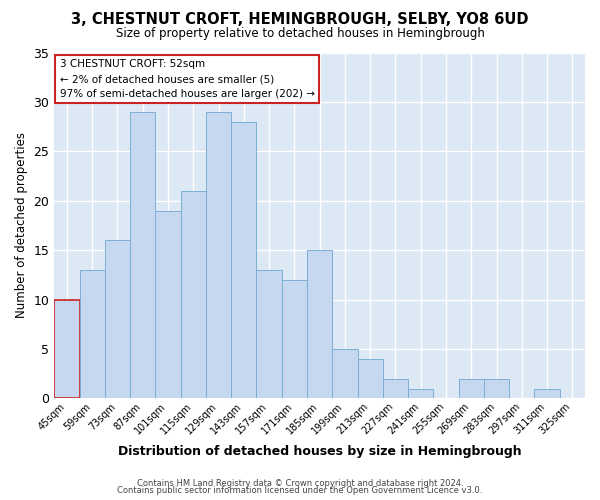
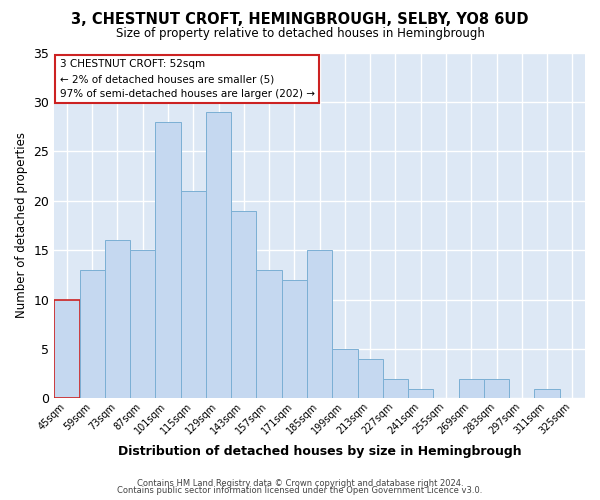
87sqm: 29 -> 15
101sqm: 19 -> 28
143sqm: 28 -> 19
